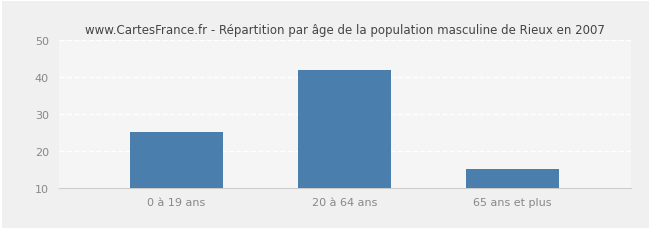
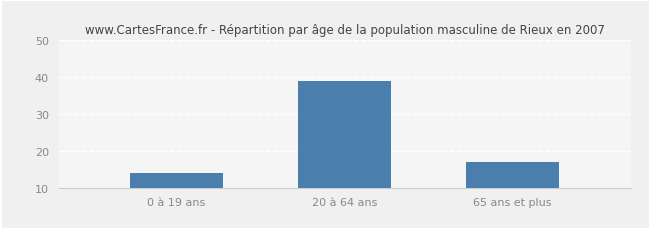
0 à 19 ans: 25 -> 14
20 à 64 ans: 42 -> 39
65 ans et plus: 15 -> 17
